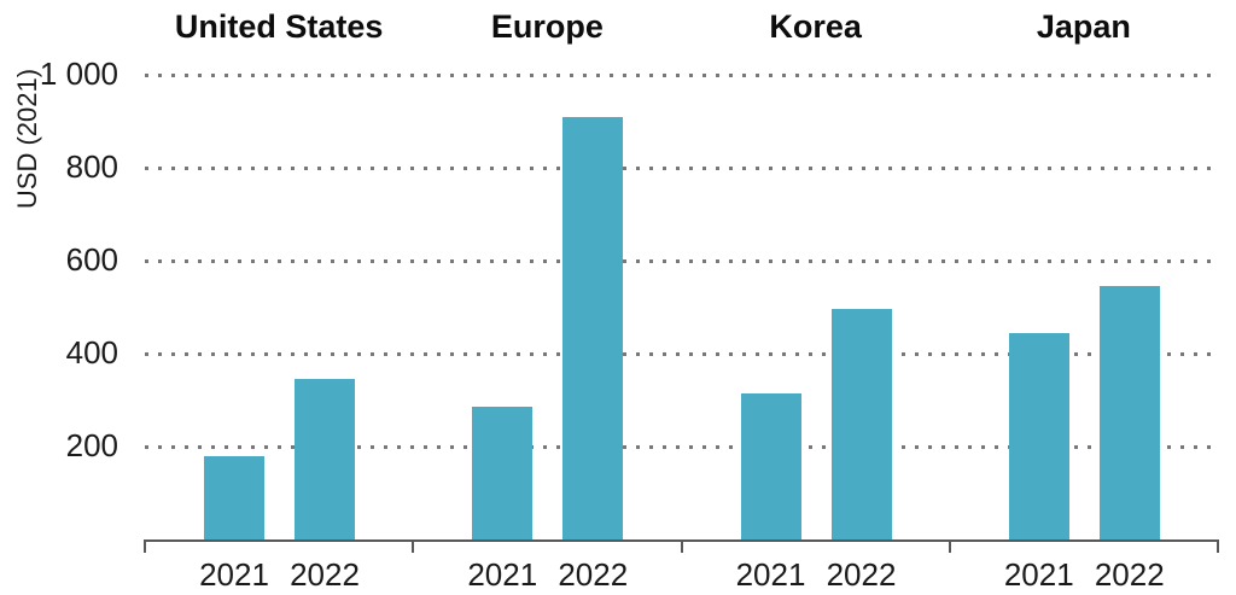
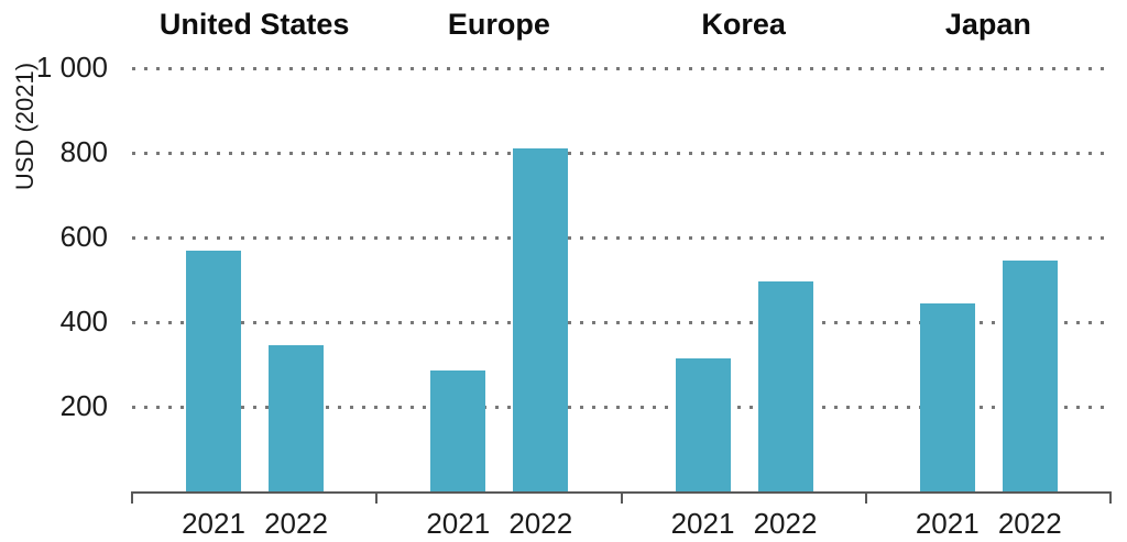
2021/United States: 180 -> 570
2022/Europe: 910 -> 810
